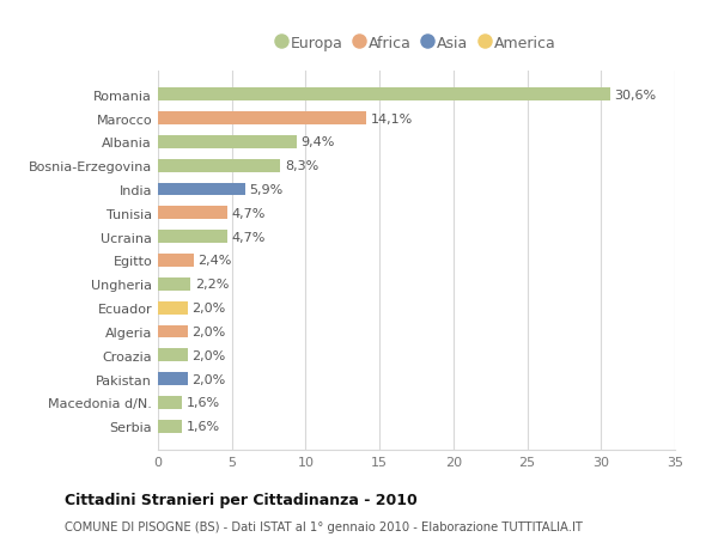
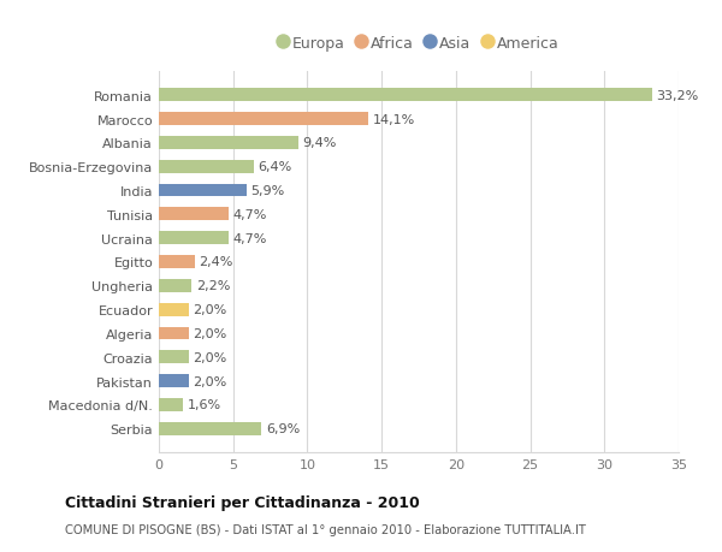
Romania: 30,6% -> 33,2%
Bosnia-Erzegovina: 8,3% -> 6,4%
Serbia: 1,6% -> 6,9%
